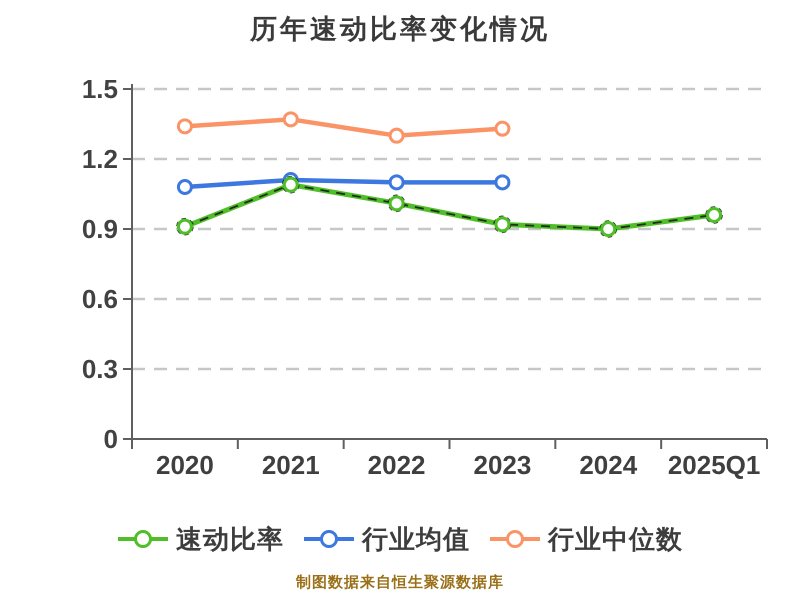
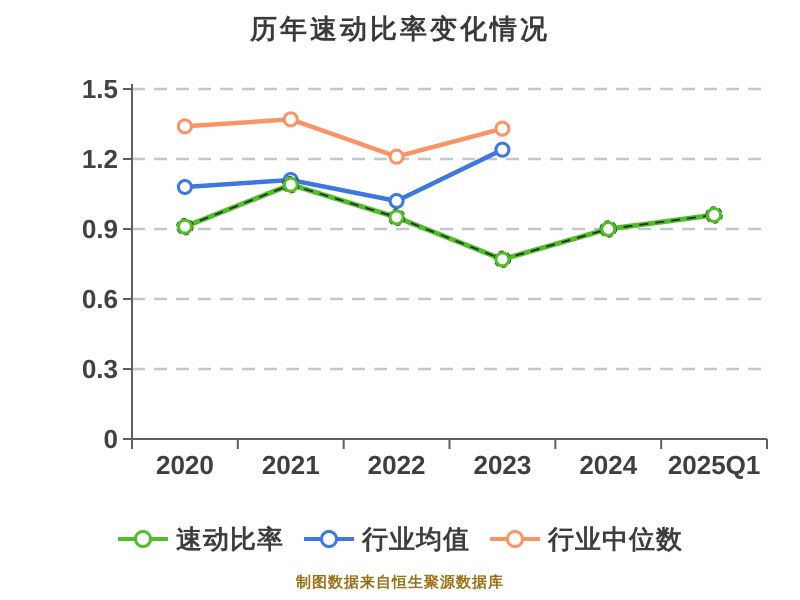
速动比率/2022: 1.01 -> 0.95
行业均值/2022: 1.10 -> 1.02
行业中位数/2022: 1.30 -> 1.21
速动比率/2023: 0.92 -> 0.77
行业均值/2023: 1.10 -> 1.24
